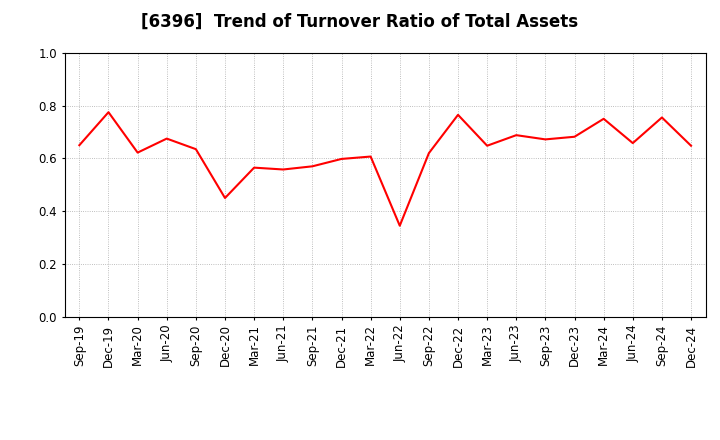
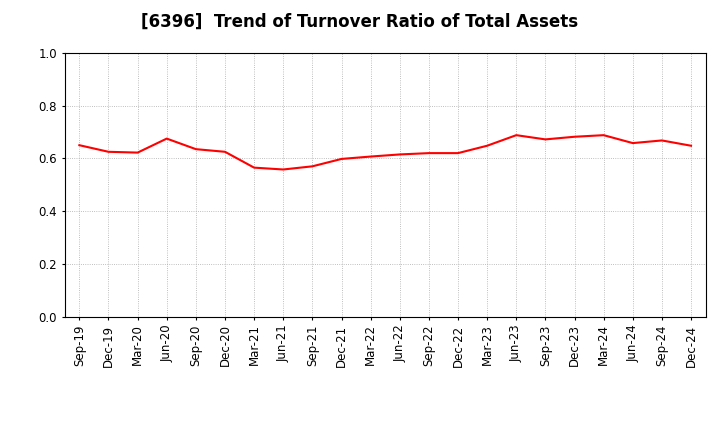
Dec-19: 0.775 -> 0.625
Dec-20: 0.450 -> 0.625
Jun-22: 0.345 -> 0.615
Dec-22: 0.765 -> 0.620
Mar-24: 0.750 -> 0.688
Sep-24: 0.755 -> 0.668
